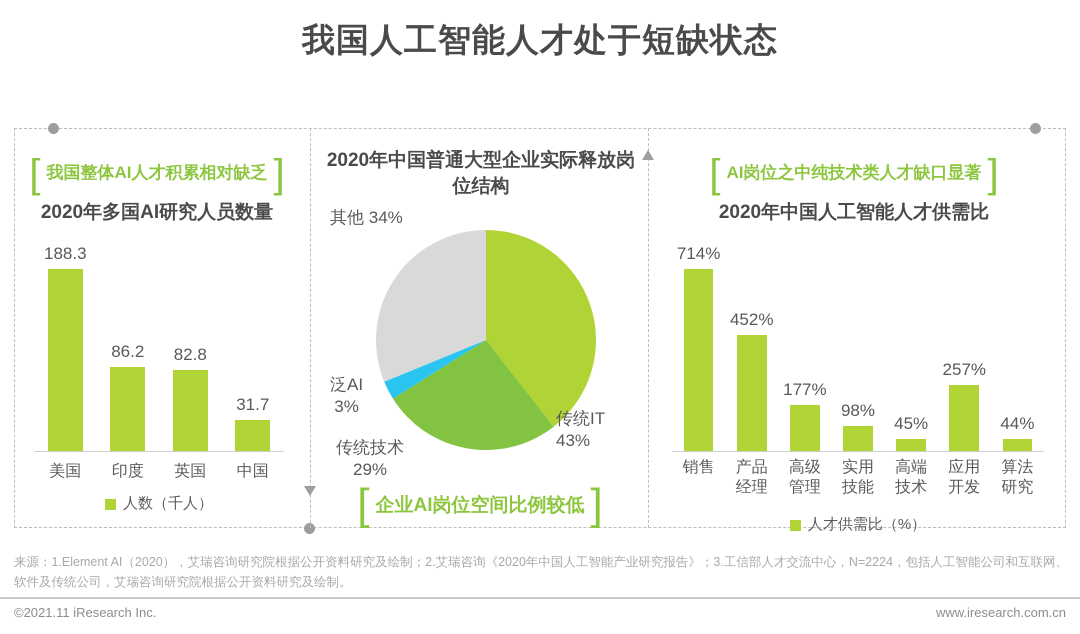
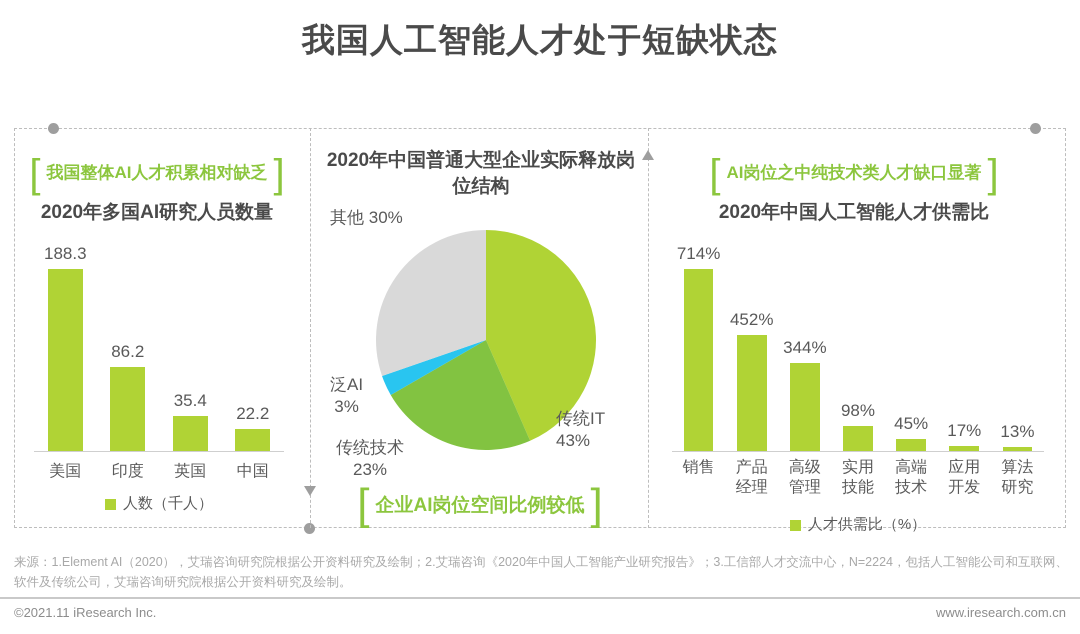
2020年多国AI研究人员数量/英国: 82.8 -> 35.4
2020年多国AI研究人员数量/中国: 31.7 -> 22.2
2020年中国普通大型企业实际释放岗位结构/传统技术: 29% -> 23%
2020年中国普通大型企业实际释放岗位结构/其他: 34% -> 30%
2020年中国人工智能人才供需比/高级管理: 177% -> 344%
2020年中国人工智能人才供需比/应用开发: 257% -> 17%
2020年中国人工智能人才供需比/算法研究: 44% -> 13%
